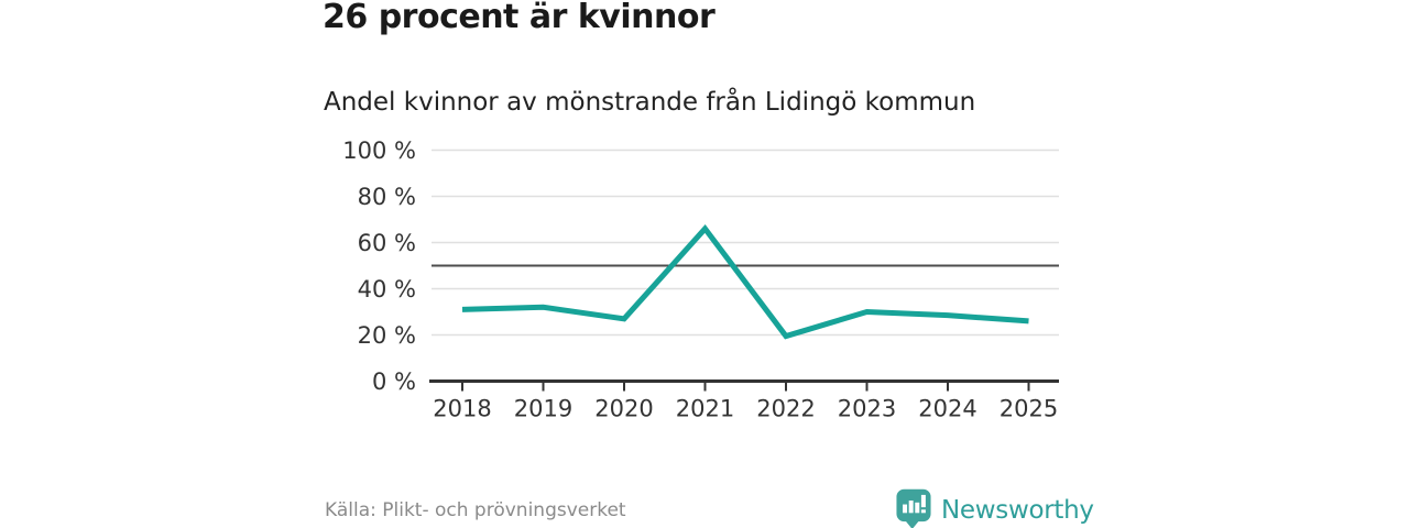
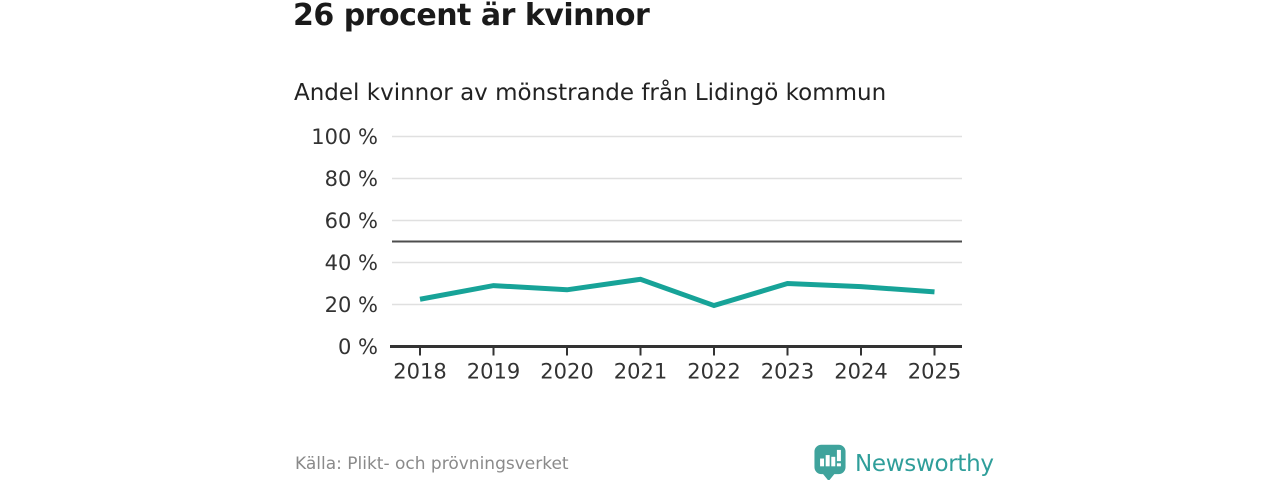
2018: 31% -> 22%
2019: 32% -> 29%
2021: 66% -> 32%
